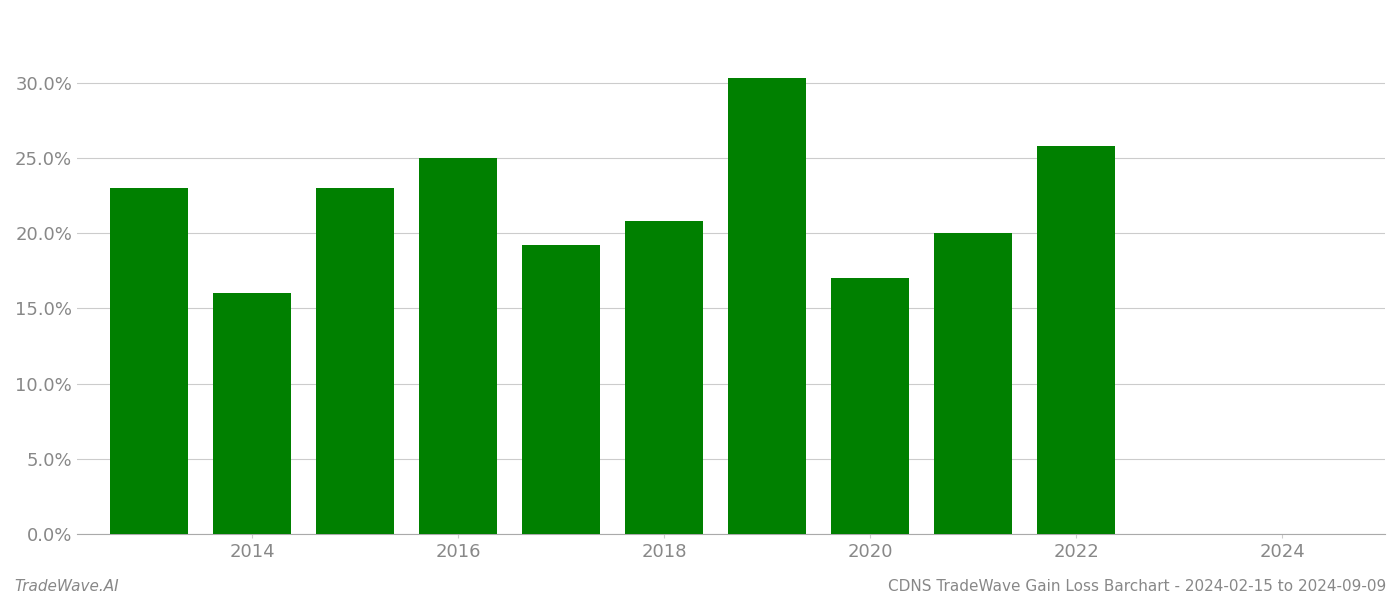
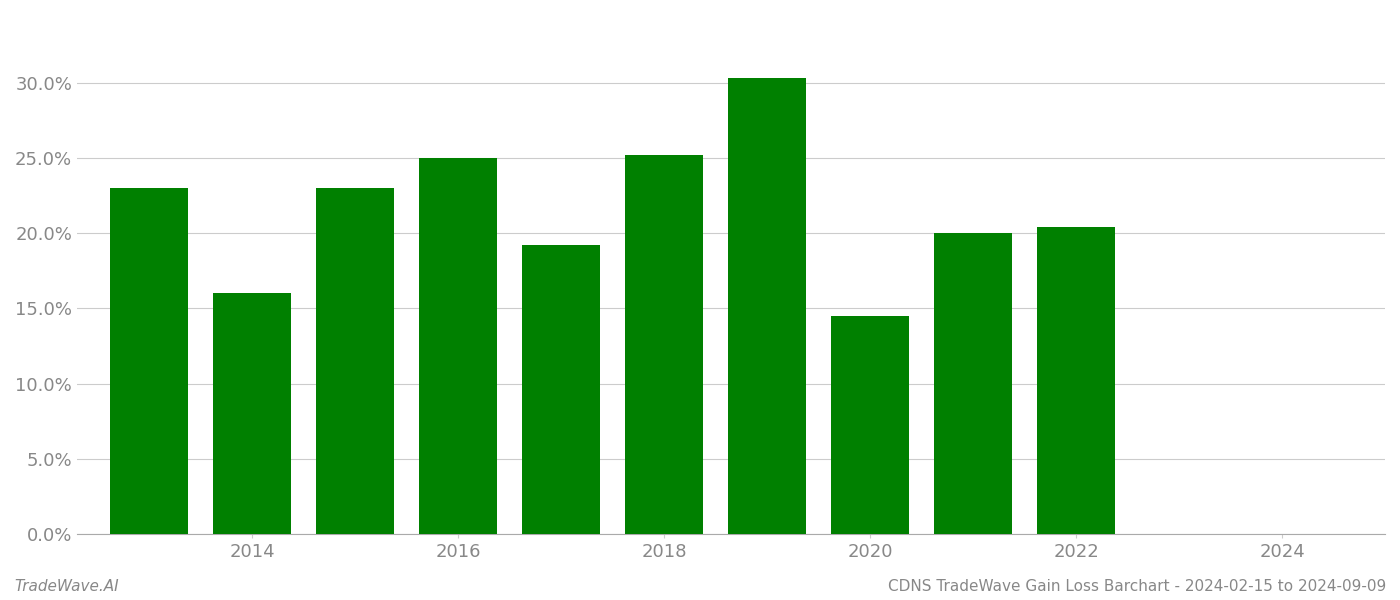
2018: 20.8% -> 25.2%
2020: 17.0% -> 14.5%
2022: 25.8% -> 20.4%
